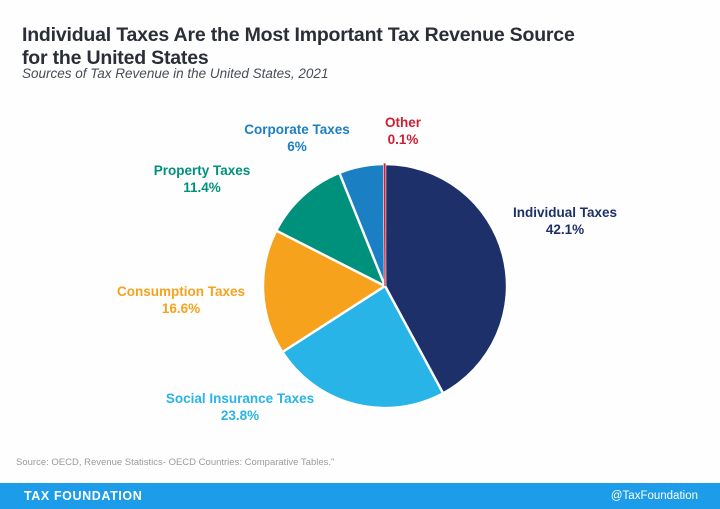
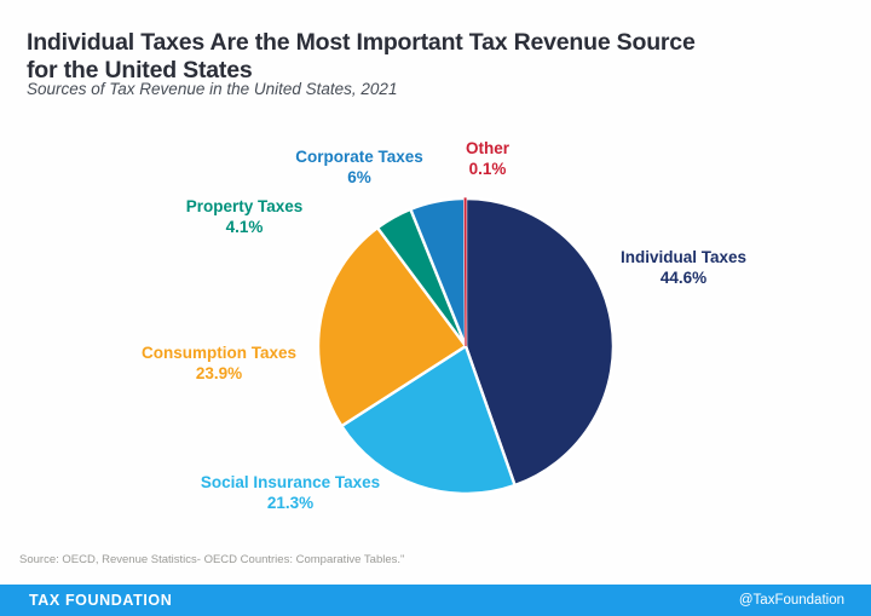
Individual Taxes: 42.1% -> 44.6%
Social Insurance Taxes: 23.8% -> 21.3%
Consumption Taxes: 16.6% -> 23.9%
Property Taxes: 11.4% -> 4.1%
